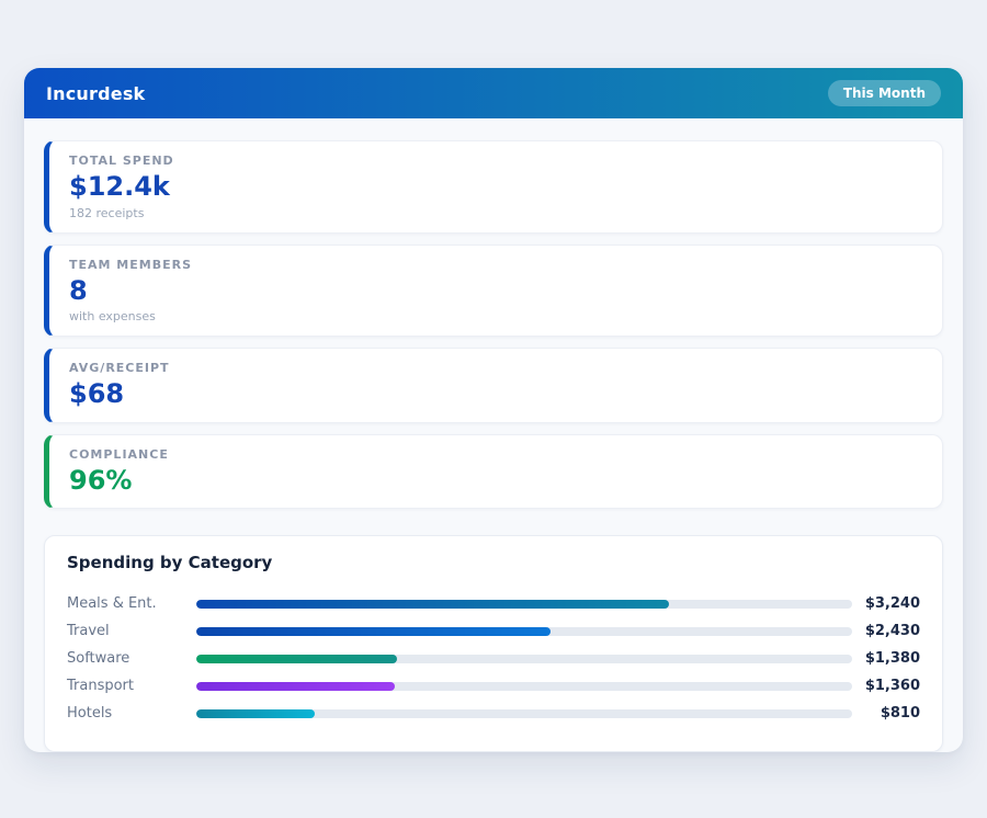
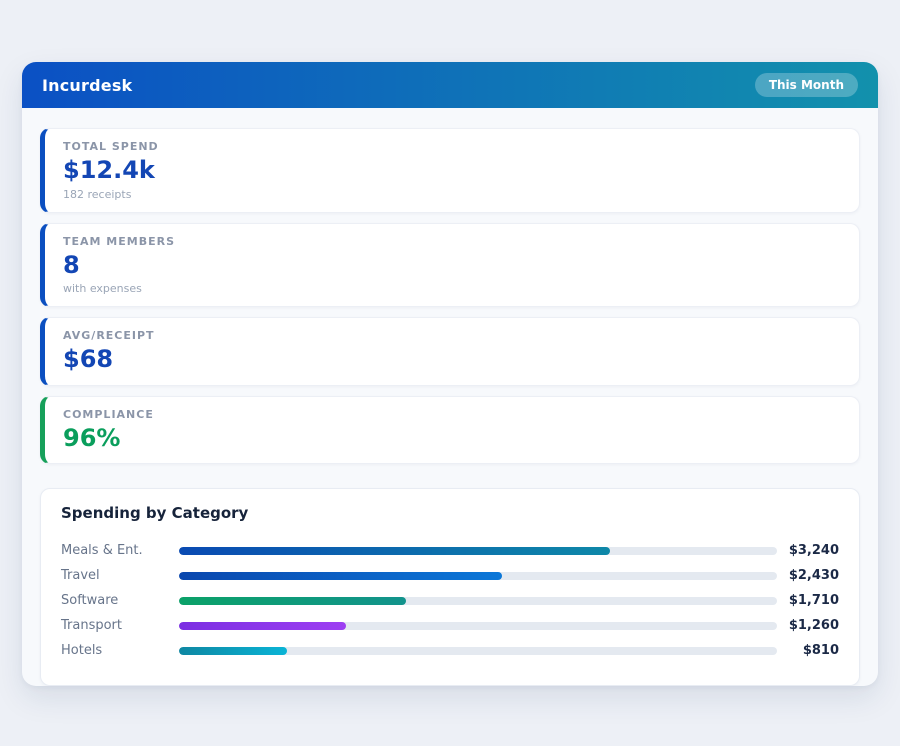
Software: $1,380 -> $1,710
Transport: $1,360 -> $1,260
